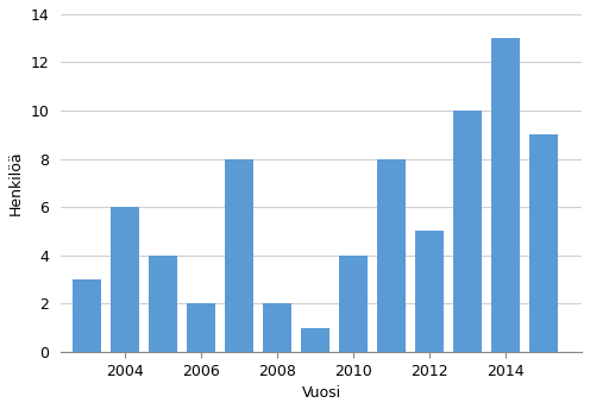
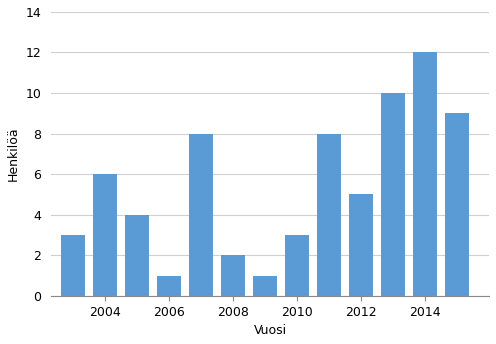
2006: 2 -> 1
2010: 4 -> 3
2014: 13 -> 12
